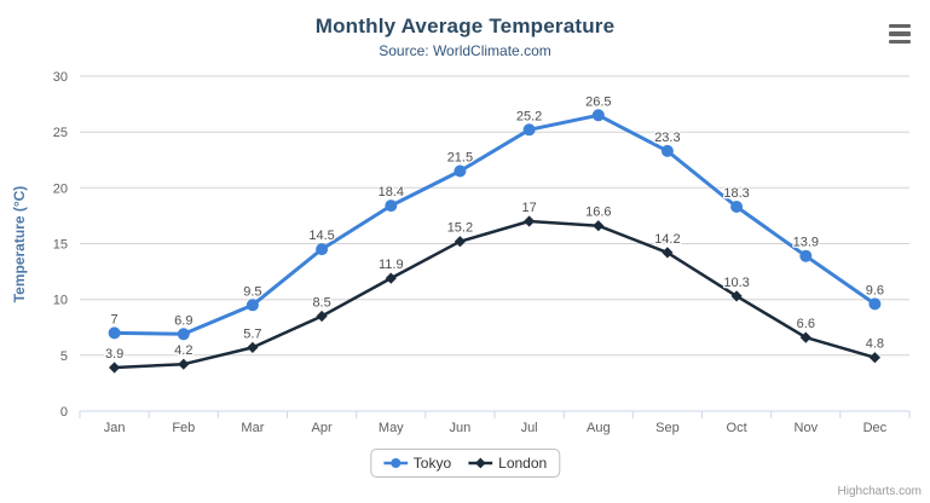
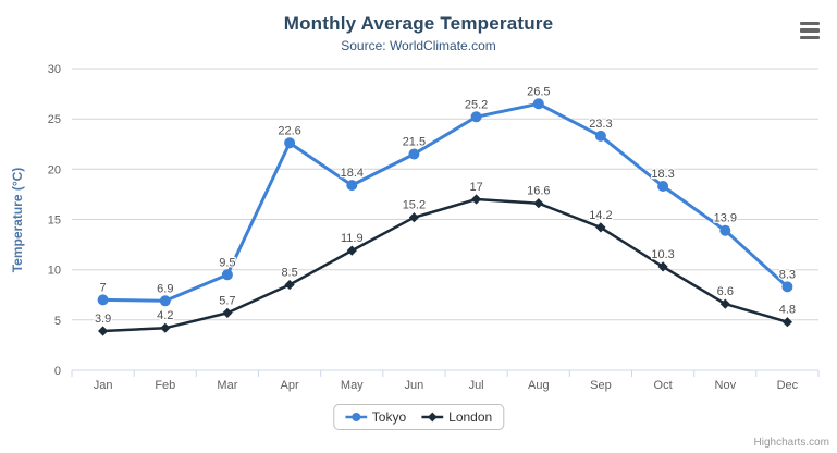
Tokyo/Apr: 14.5 -> 22.6
Tokyo/Dec: 9.6 -> 8.3
